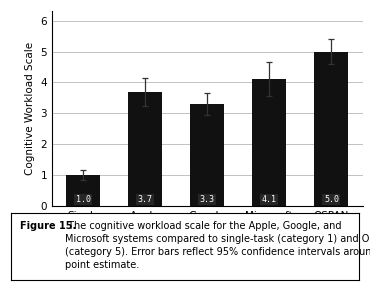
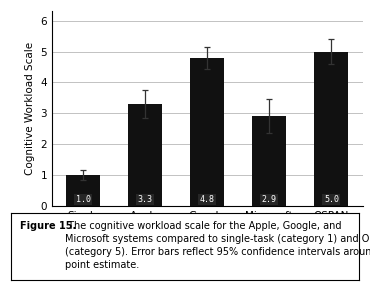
Apple: 3.7 -> 3.3
Google: 3.3 -> 4.8
Microsoft: 4.1 -> 2.9
